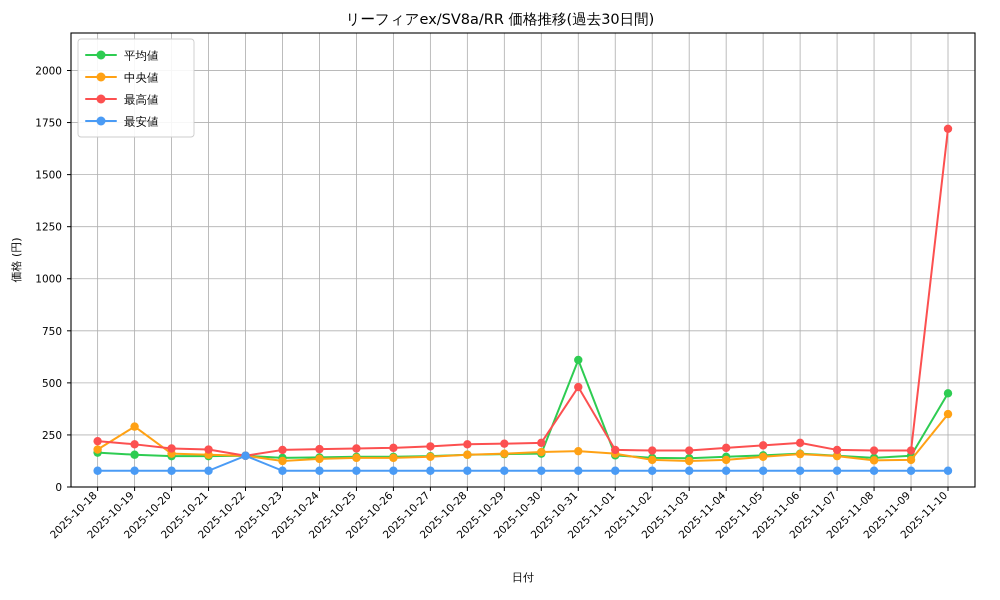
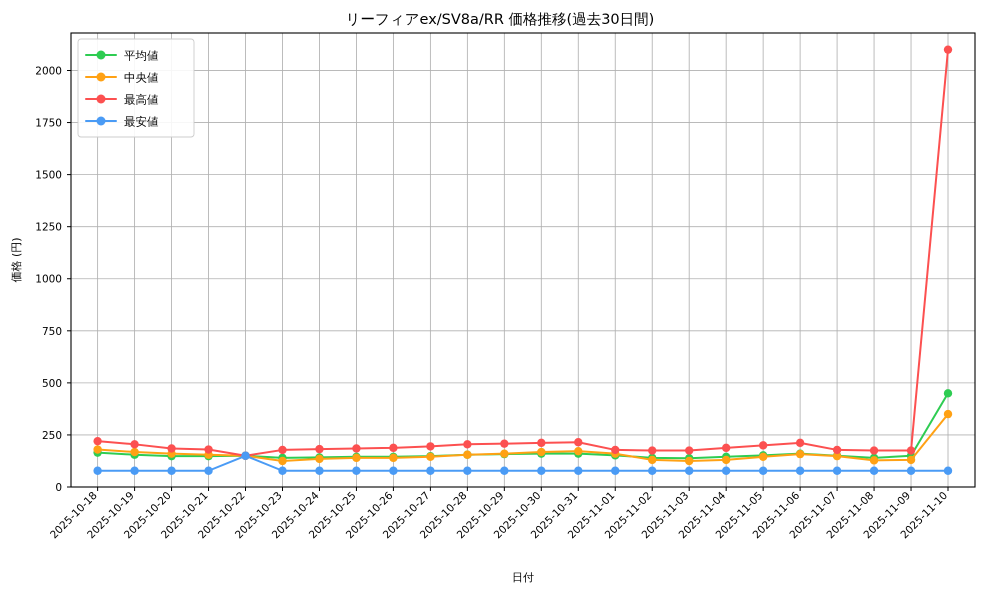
中央値/2025-10-19: 290 -> 170
平均値/2025-10-31: 610 -> 160
最高値/2025-10-31: 480 -> 220
最高値/2025-11-10: 1720 -> 2100
